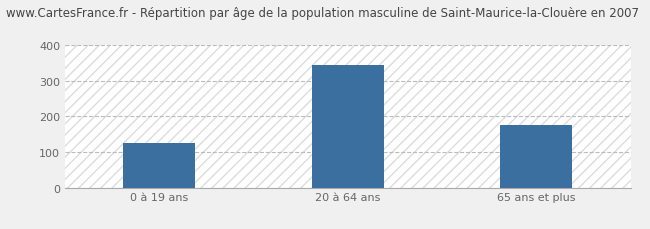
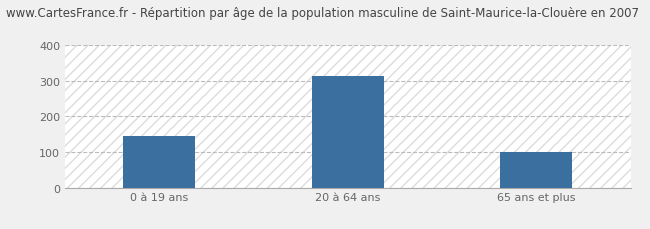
0 à 19 ans: 125 -> 145
20 à 64 ans: 345 -> 313
65 ans et plus: 175 -> 100
